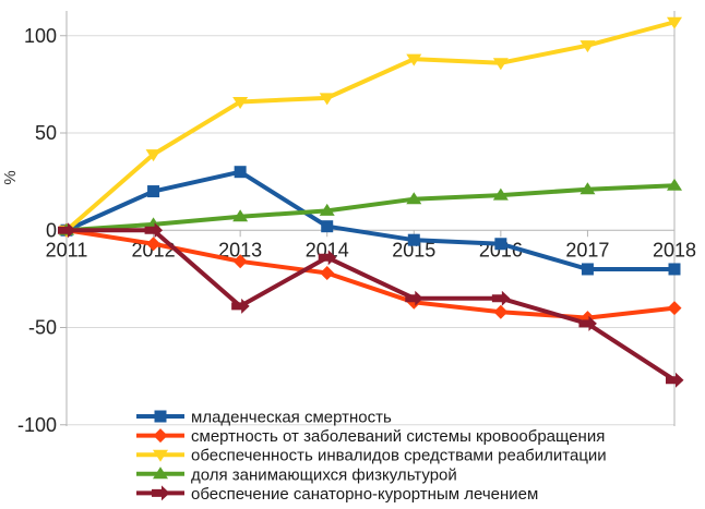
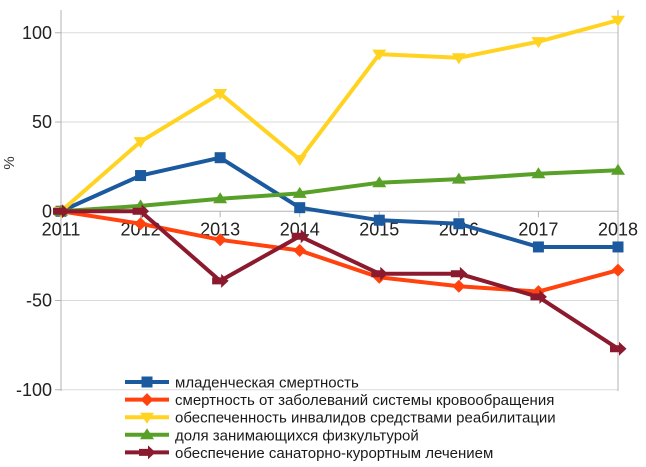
обеспеченность инвалидов средствами реабилитации/2014: 68 -> 29
смертность от заболеваний системы кровообращения/2018: -40 -> -33
